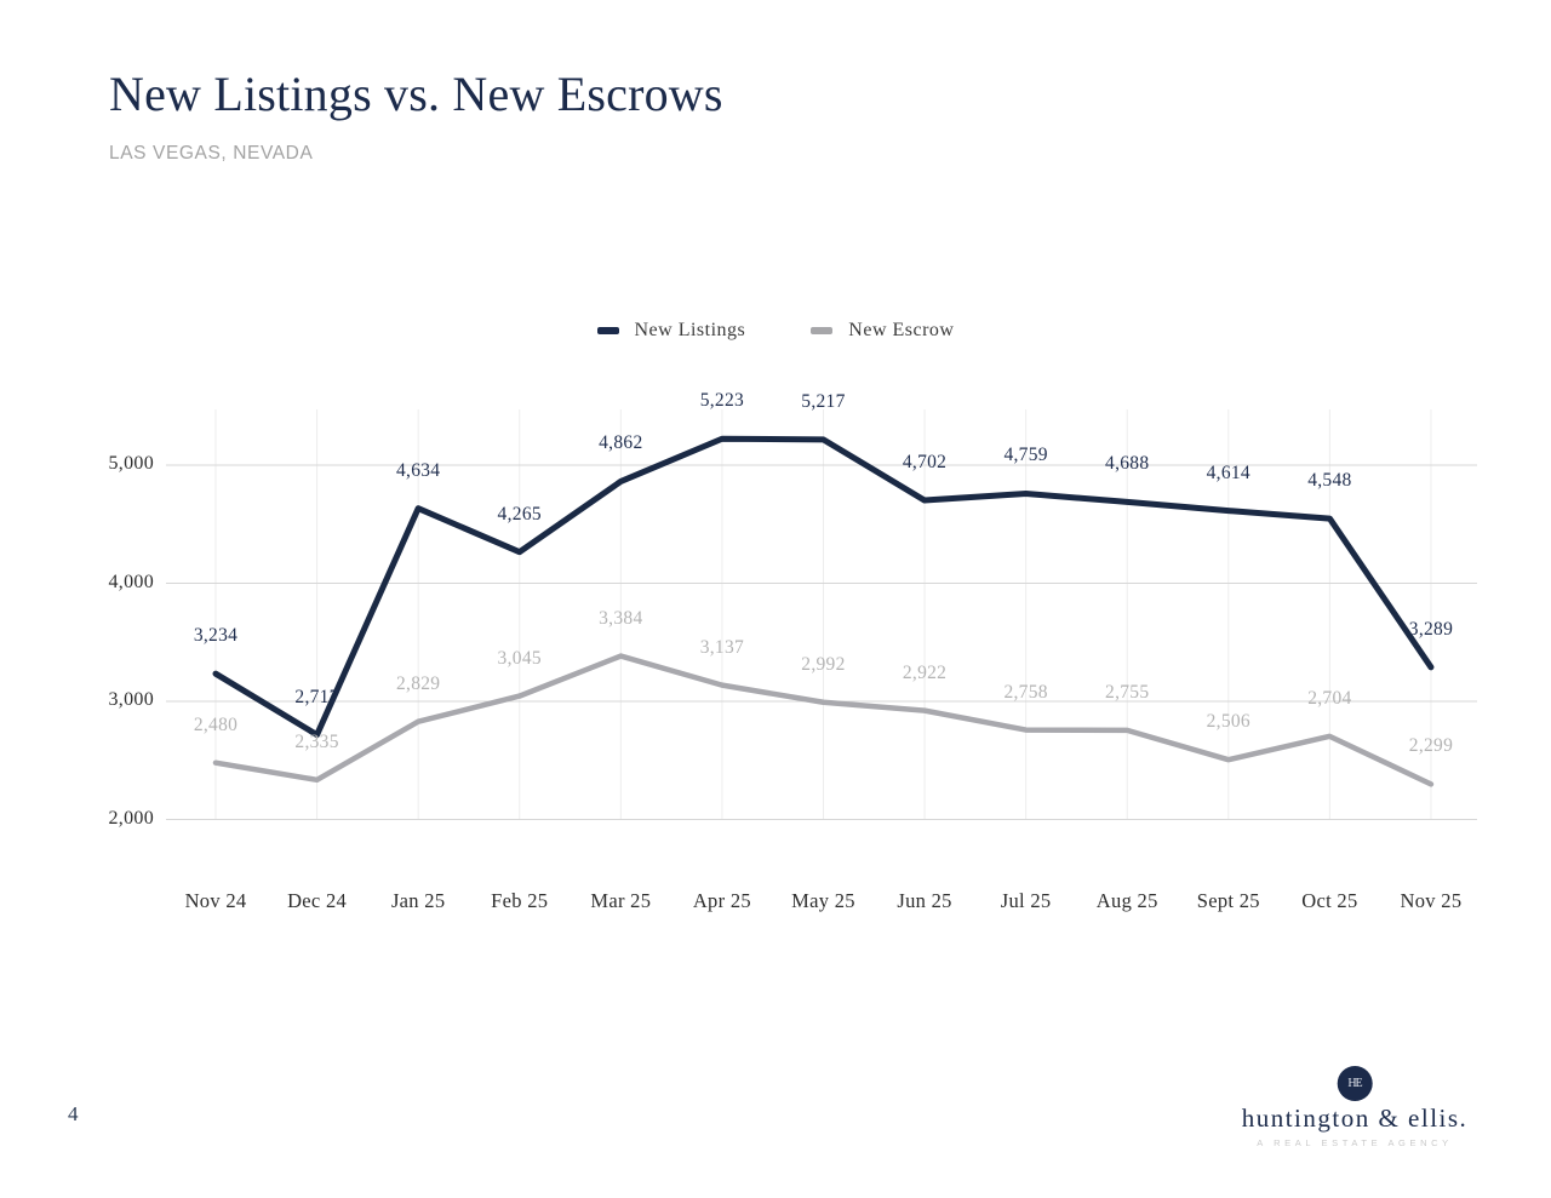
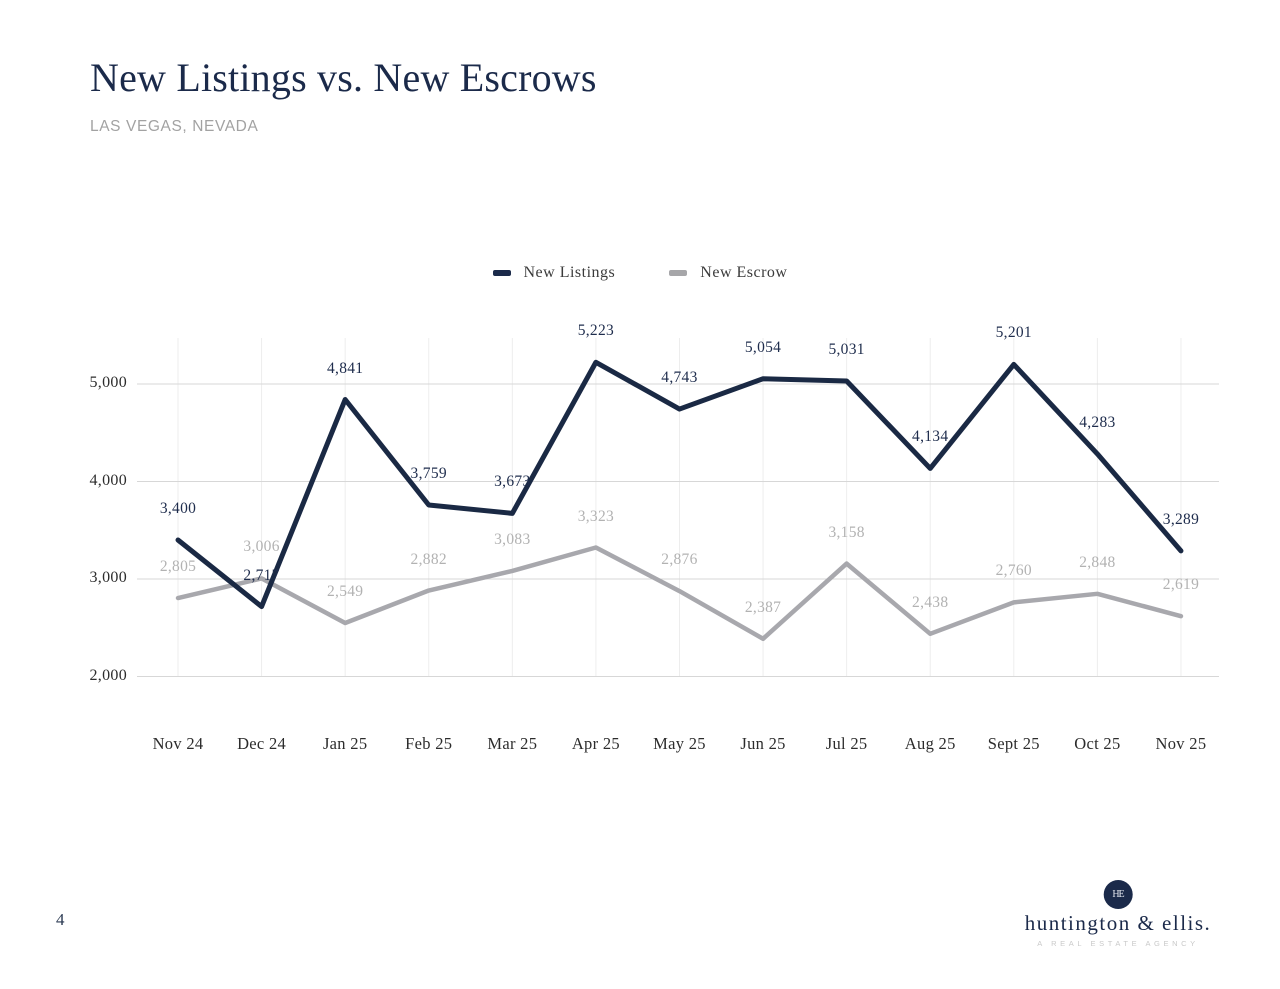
New Listings/Nov 24: 3,234 -> 3,400
New Escrow/Nov 24: 2,480 -> 2,805
New Escrow/Dec 24: 2,335 -> 3,006
New Listings/Jan 25: 4,634 -> 4,841
New Escrow/Jan 25: 2,829 -> 2,549
New Listings/Feb 25: 4,265 -> 3,759
New Escrow/Feb 25: 3,045 -> 2,882
New Listings/Mar 25: 4,862 -> 3,673
New Escrow/Mar 25: 3,384 -> 3,083
New Escrow/Apr 25: 3,137 -> 3,323
New Listings/May 25: 5,217 -> 4,743
New Escrow/May 25: 2,992 -> 2,876
New Listings/Jun 25: 4,702 -> 5,054
New Escrow/Jun 25: 2,922 -> 2,387
New Listings/Jul 25: 4,759 -> 5,031
New Escrow/Jul 25: 2,758 -> 3,158
New Listings/Aug 25: 4,688 -> 4,134
New Escrow/Aug 25: 2,755 -> 2,438
New Listings/Sept 25: 4,614 -> 5,201
New Escrow/Sept 25: 2,506 -> 2,760
New Listings/Oct 25: 4,548 -> 4,283
New Escrow/Oct 25: 2,704 -> 2,848
New Escrow/Nov 25: 2,299 -> 2,619
